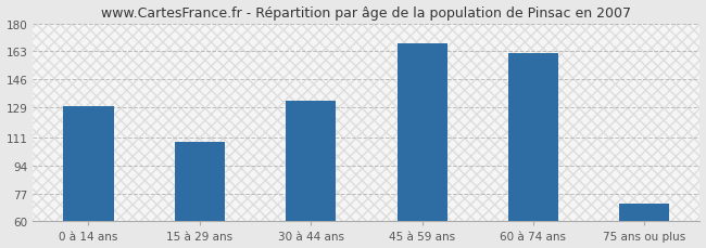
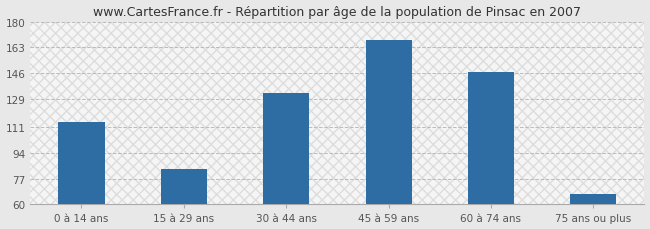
0 à 14 ans: 130 -> 114
15 à 29 ans: 108 -> 83
60 à 74 ans: 162 -> 147
75 ans ou plus: 71 -> 67
